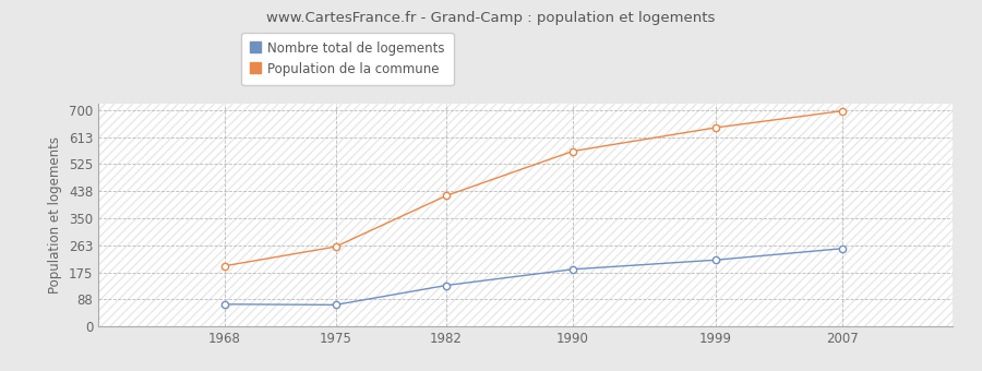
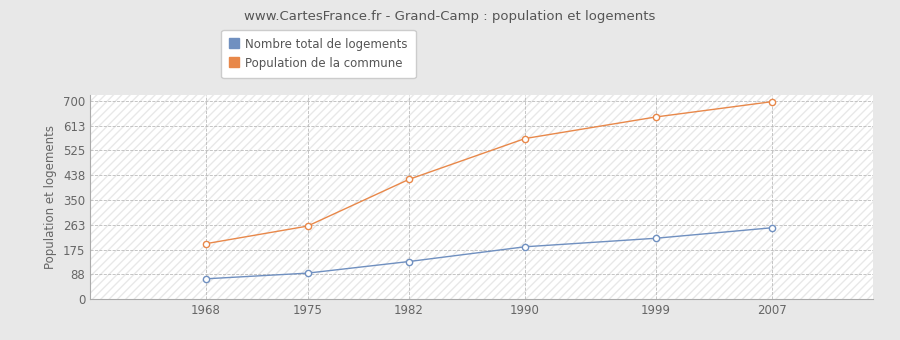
Nombre total de logements/1975: 70 -> 92
